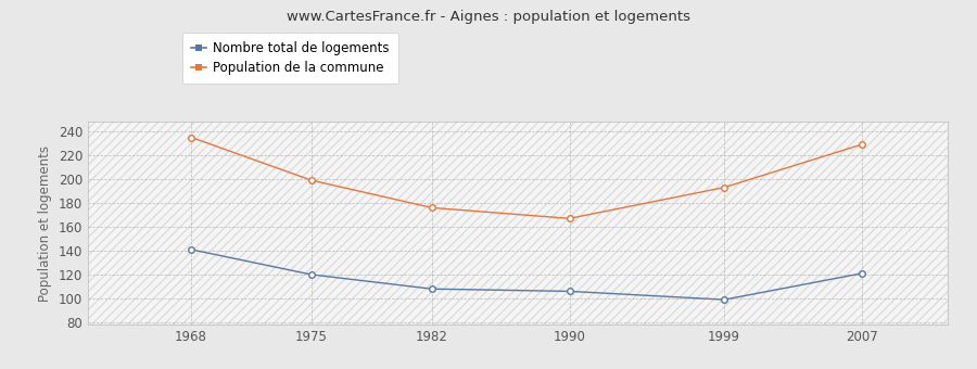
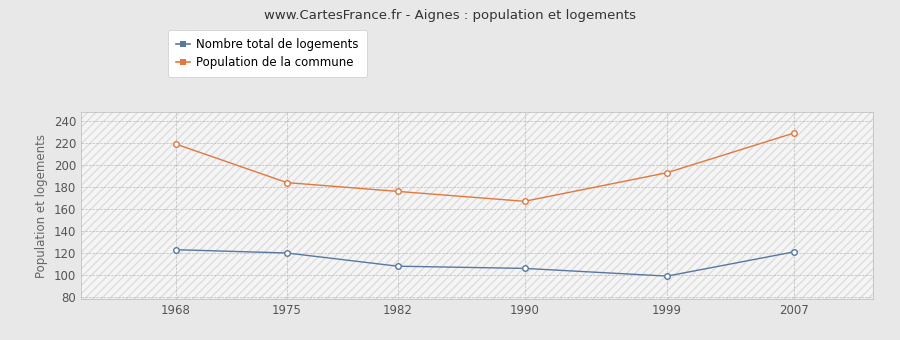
Nombre total de logements/1968: 141 -> 123
Population de la commune/1968: 235 -> 219
Population de la commune/1975: 199 -> 184
